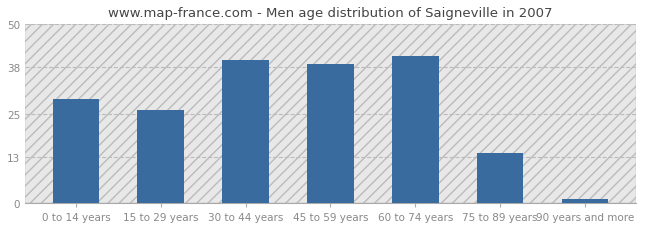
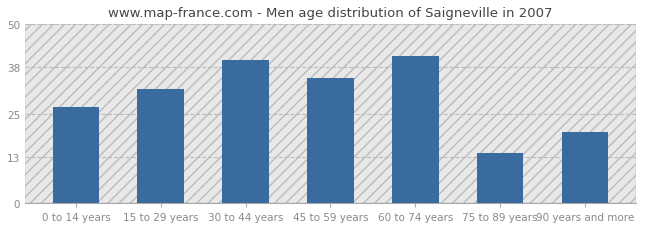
0 to 14 years: 29 -> 27
15 to 29 years: 26 -> 32
45 to 59 years: 39 -> 35
90 years and more: 1 -> 20
